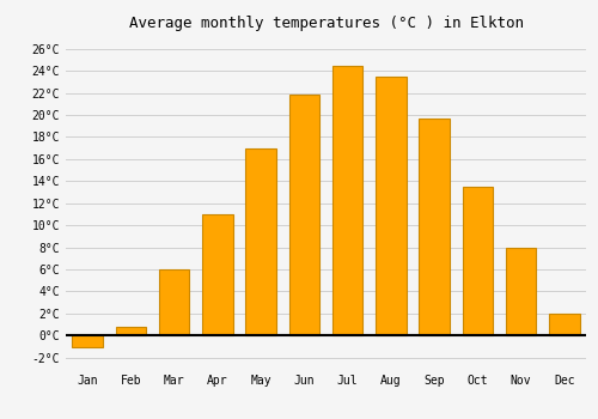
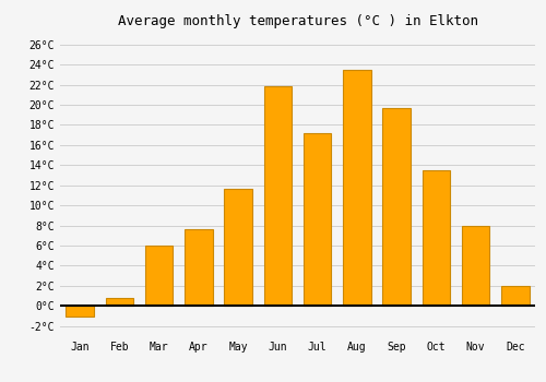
Apr: 11.0°C -> 7.6°C
May: 17.0°C -> 11.6°C
Jul: 24.5°C -> 17.2°C
